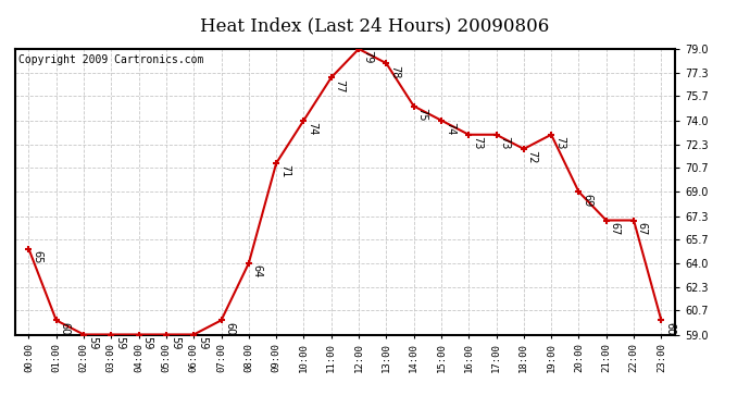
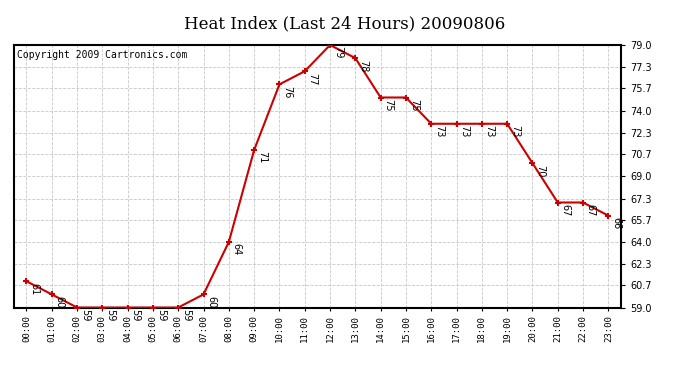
00:00: 65 -> 61
10:00: 74 -> 76
15:00: 74 -> 75
18:00: 72 -> 73
20:00: 69 -> 70
23:00: 60 -> 66
